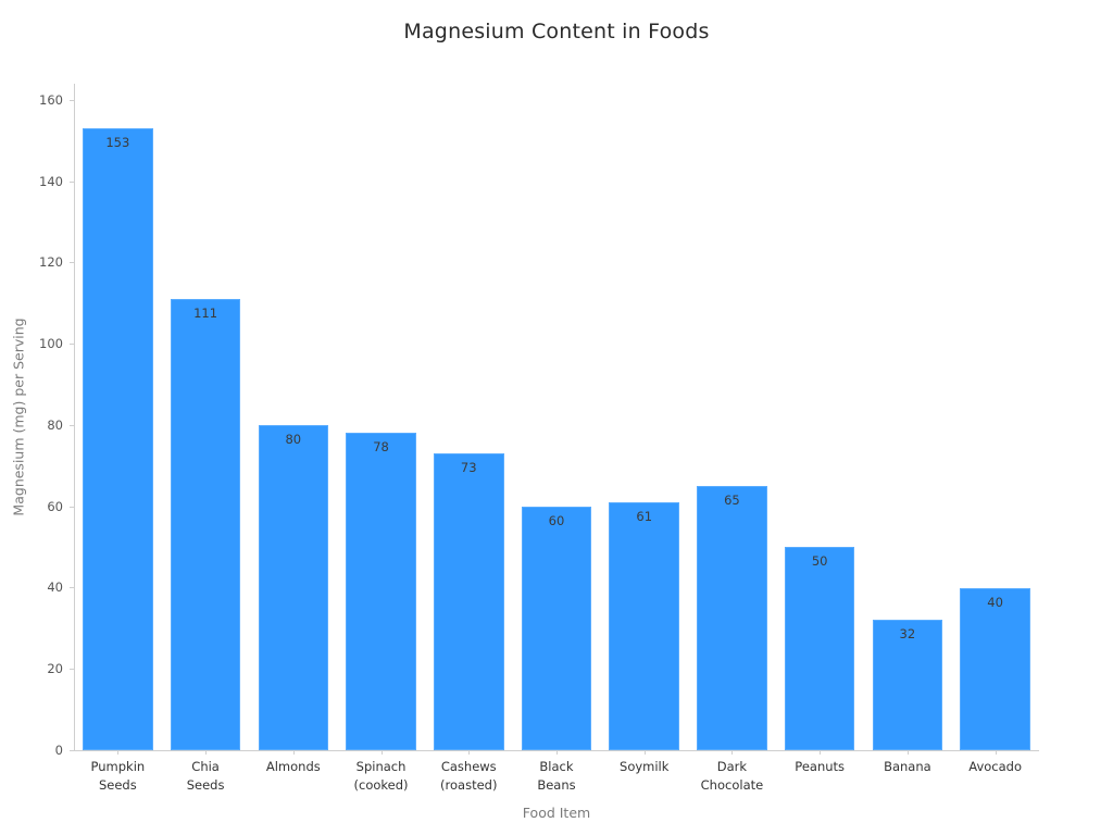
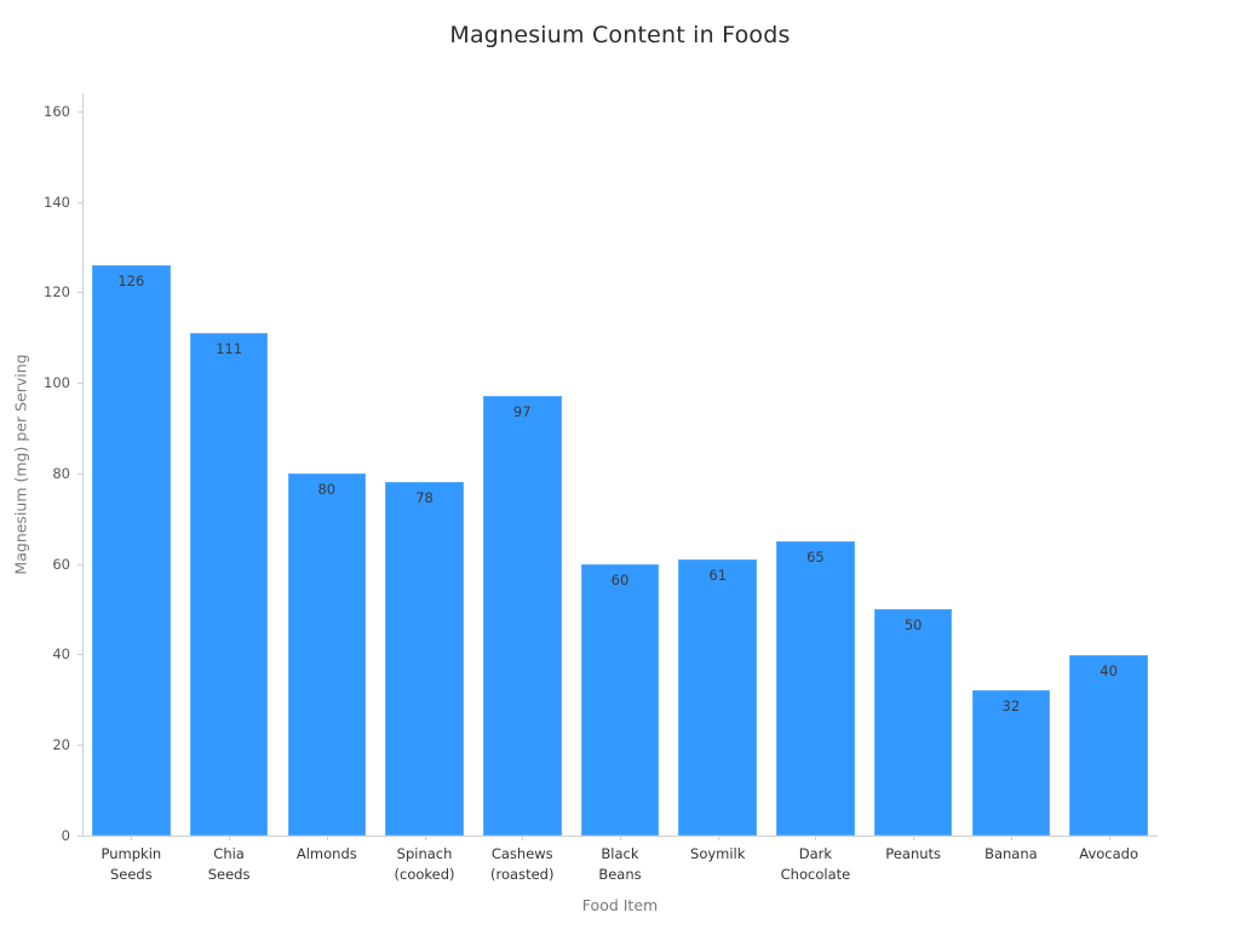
Pumpkin Seeds: 153 -> 126
Cashews (roasted): 73 -> 97
